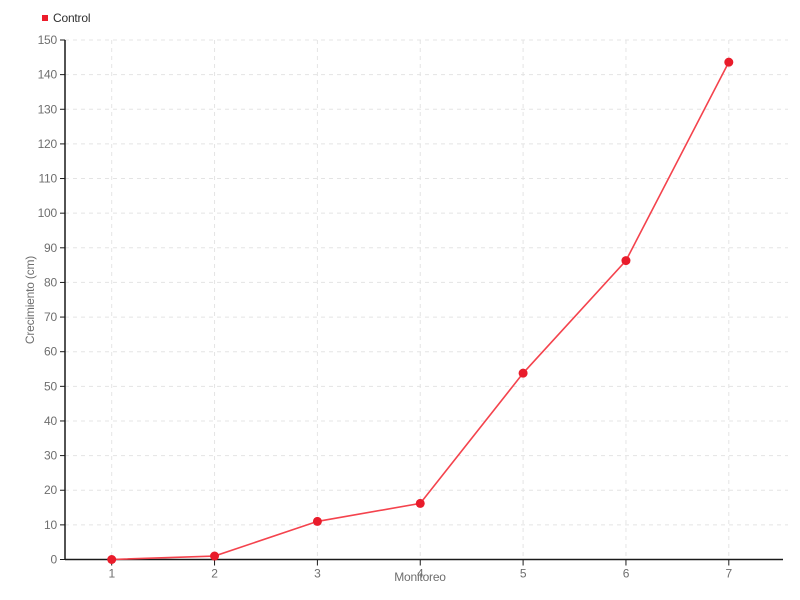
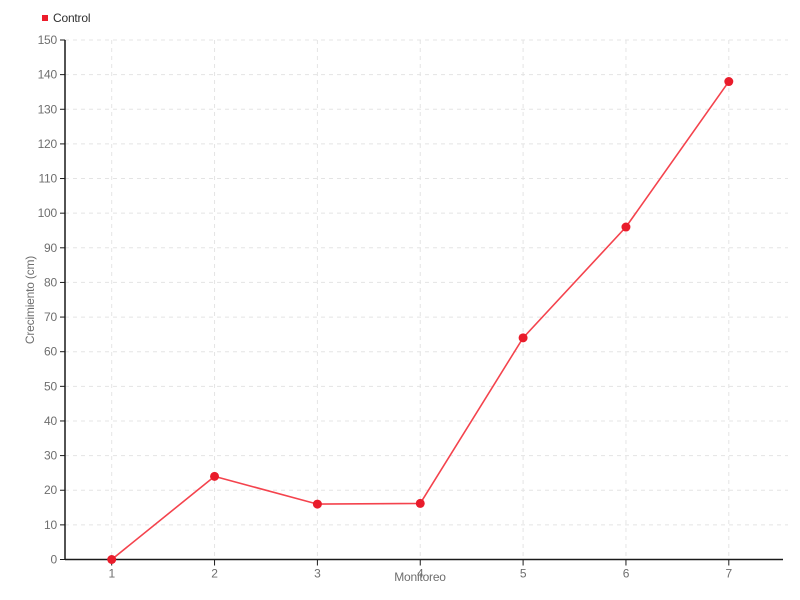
2: 1 -> 24
3: 11 -> 16
5: 54 -> 64
6: 86 -> 96
7: 144 -> 138
